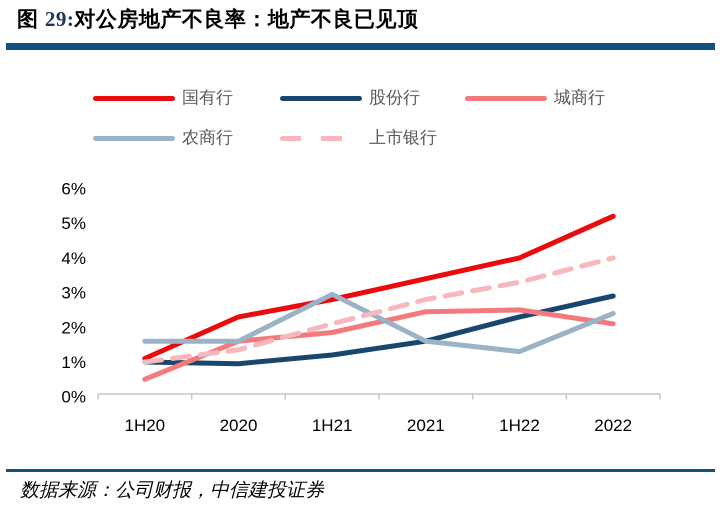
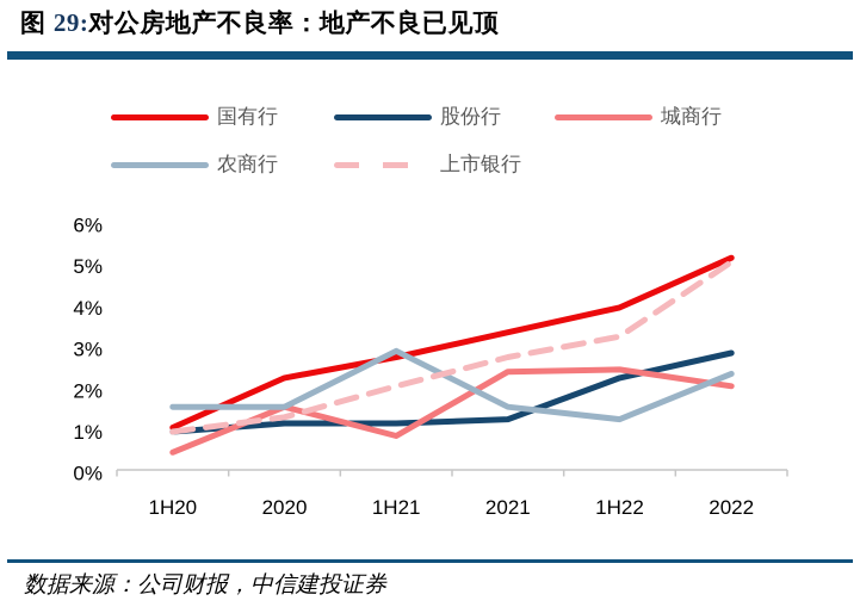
股份行/2020: 0.9% -> 1.2%
城商行/1H21: 1.9% -> 0.9%
股份行/2021: 1.6% -> 1.3%
上市银行/2022: 4.0% -> 5.1%
